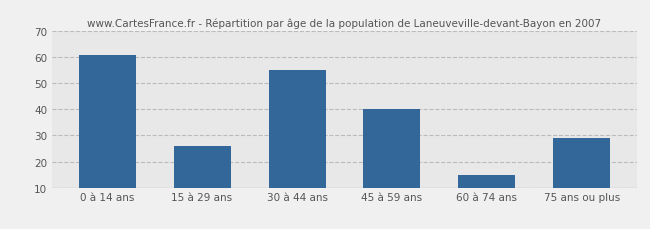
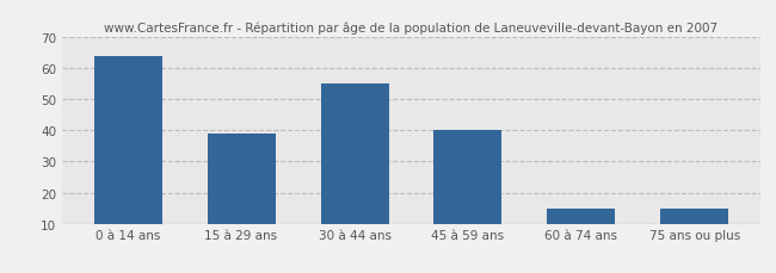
0 à 14 ans: 61 -> 64
15 à 29 ans: 26 -> 39
75 ans ou plus: 29 -> 15
